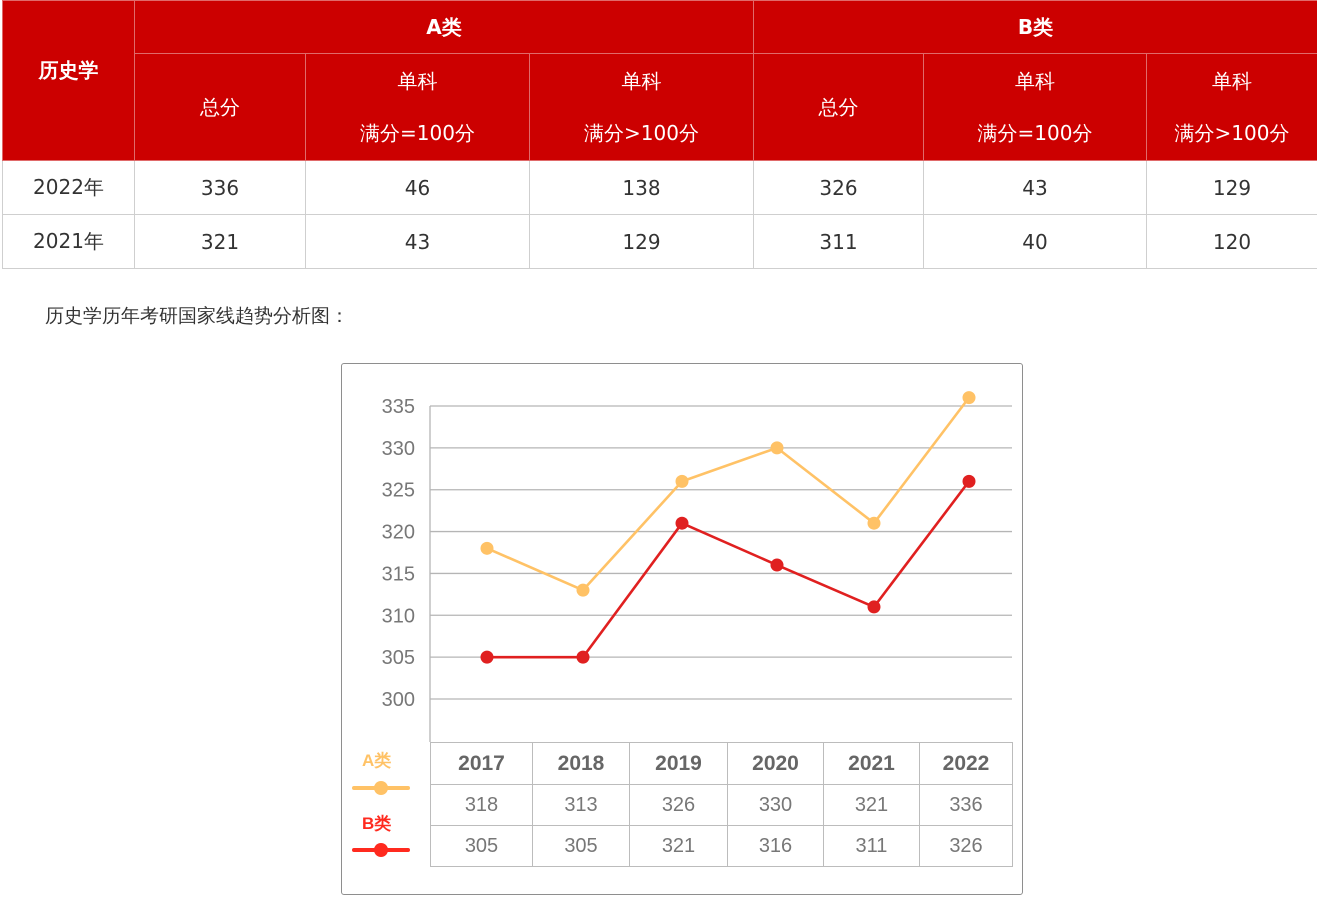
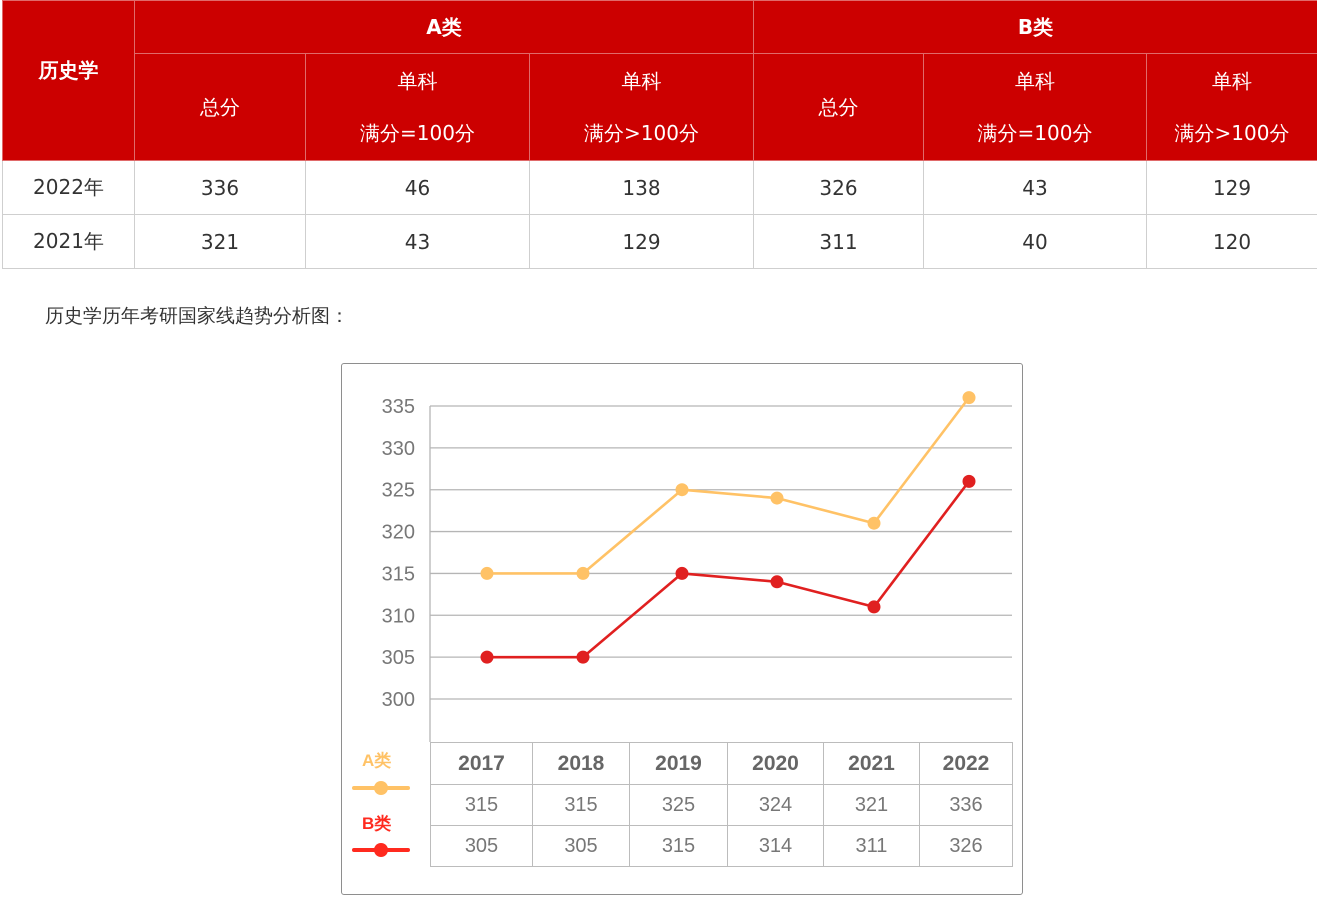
A类/2017: 318 -> 315
A类/2018: 313 -> 315
A类/2019: 326 -> 325
B类/2019: 321 -> 315
A类/2020: 330 -> 324
B类/2020: 316 -> 314
